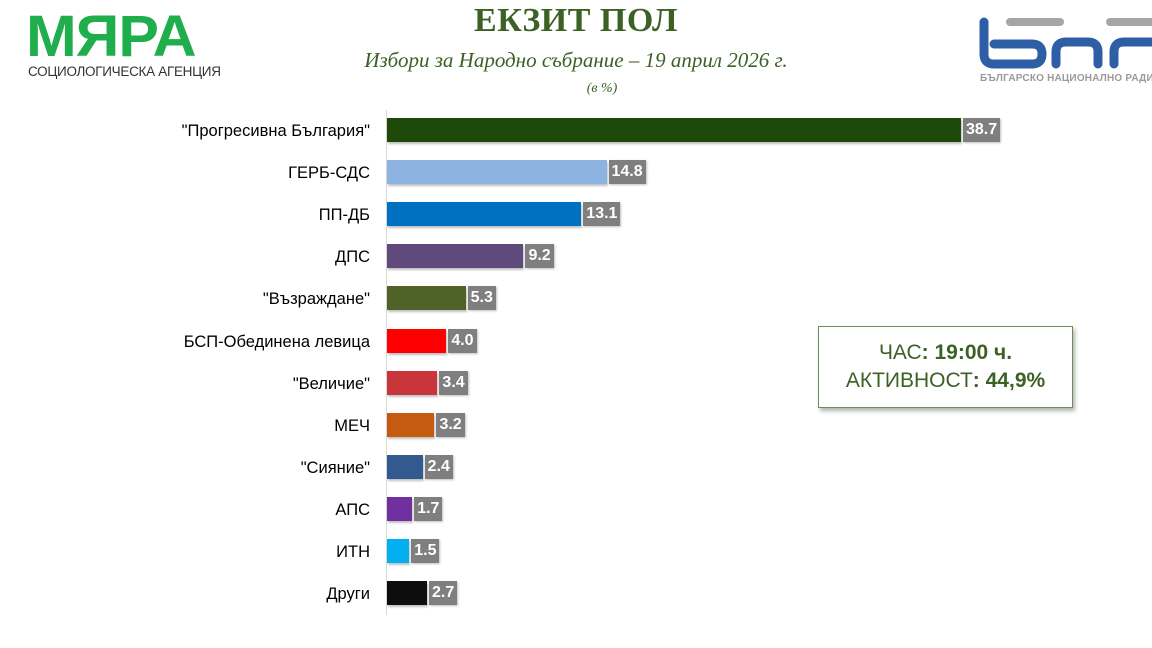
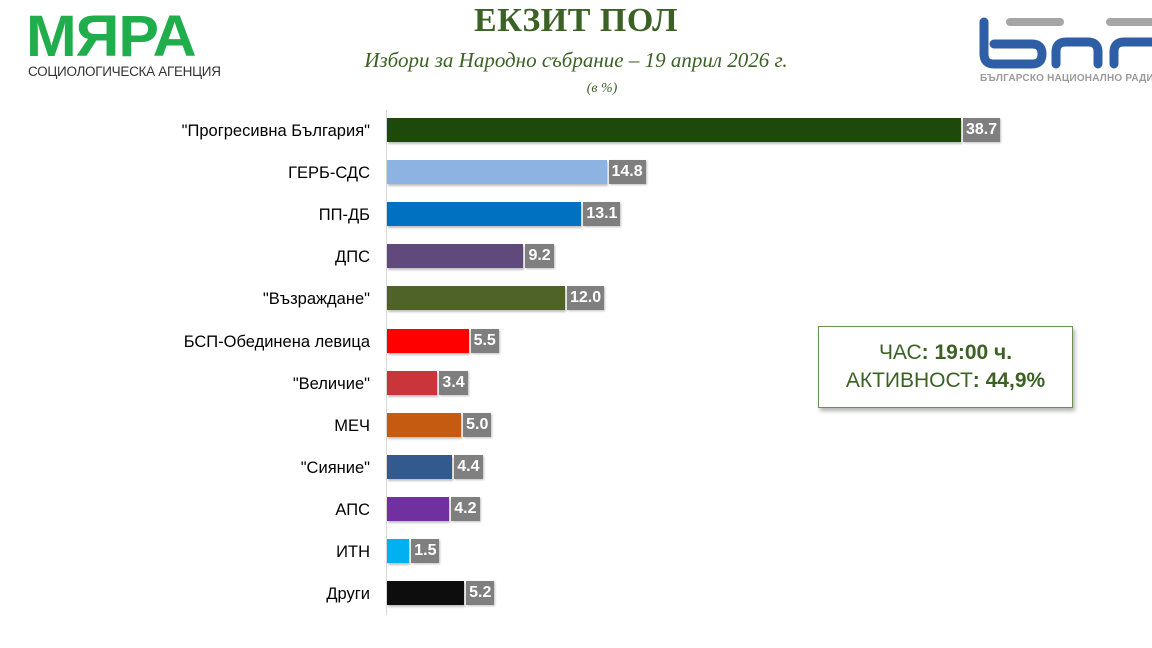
"Възраждане": 5.3 -> 12.0
БСП-Обединена левица: 4.0 -> 5.5
МЕЧ: 3.2 -> 5.0
"Сияние": 2.4 -> 4.4
АПС: 1.7 -> 4.2
Други: 2.7 -> 5.2
